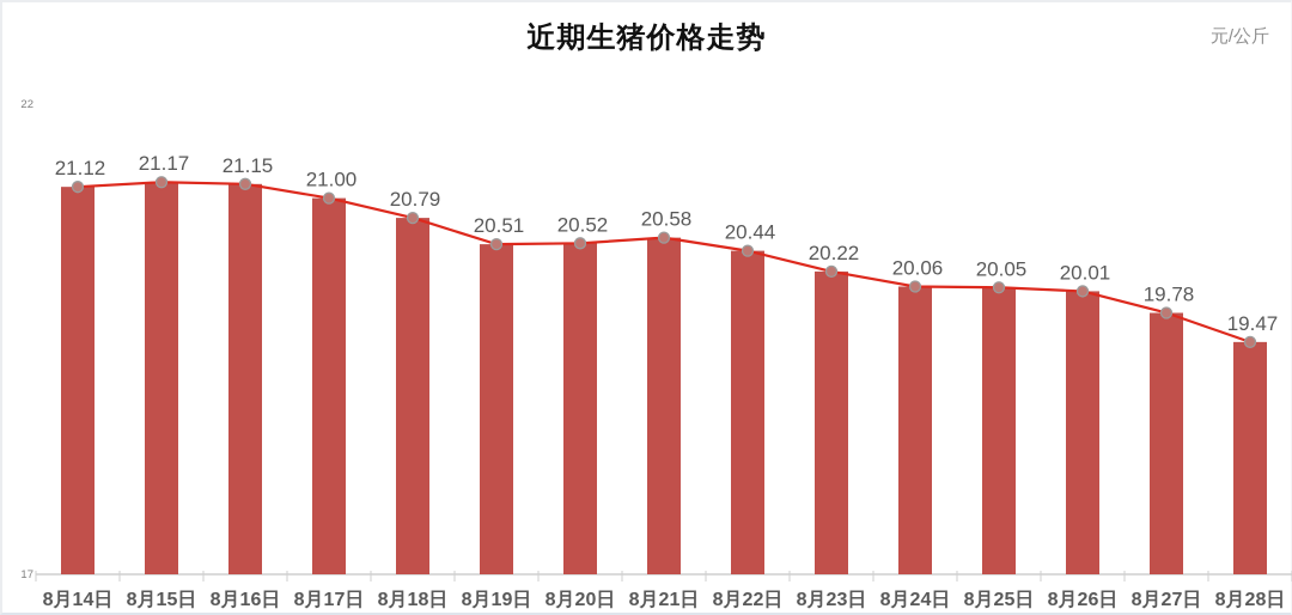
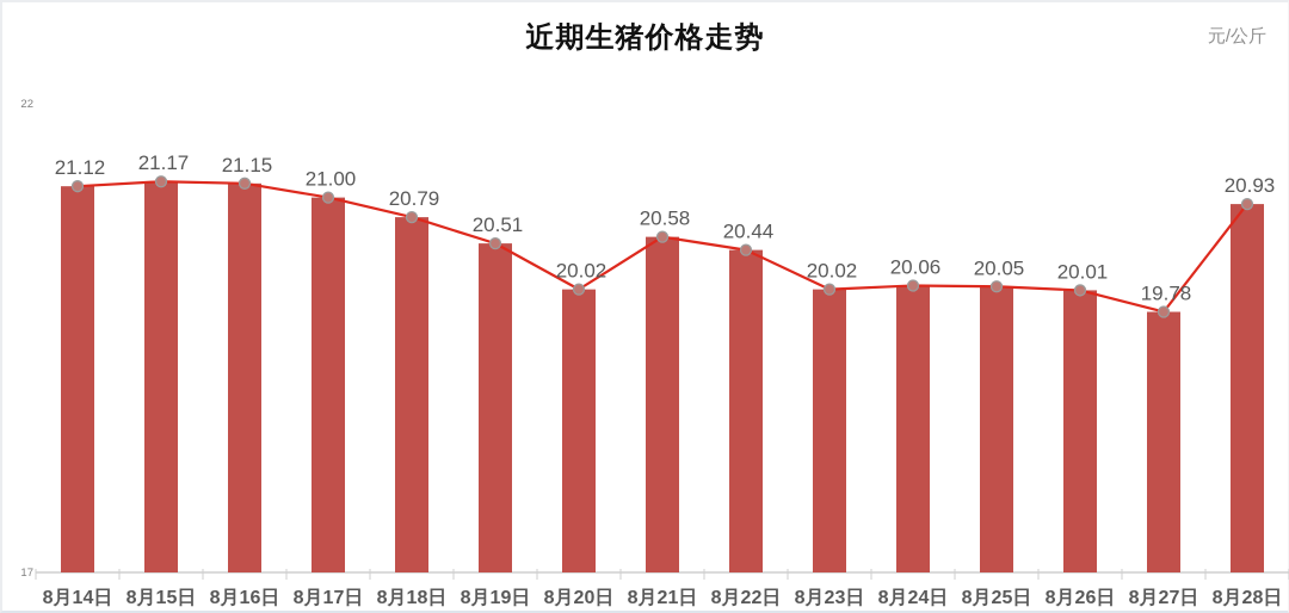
8月20日: 20.52 -> 20.02
8月23日: 20.22 -> 20.02
8月28日: 19.47 -> 20.93
